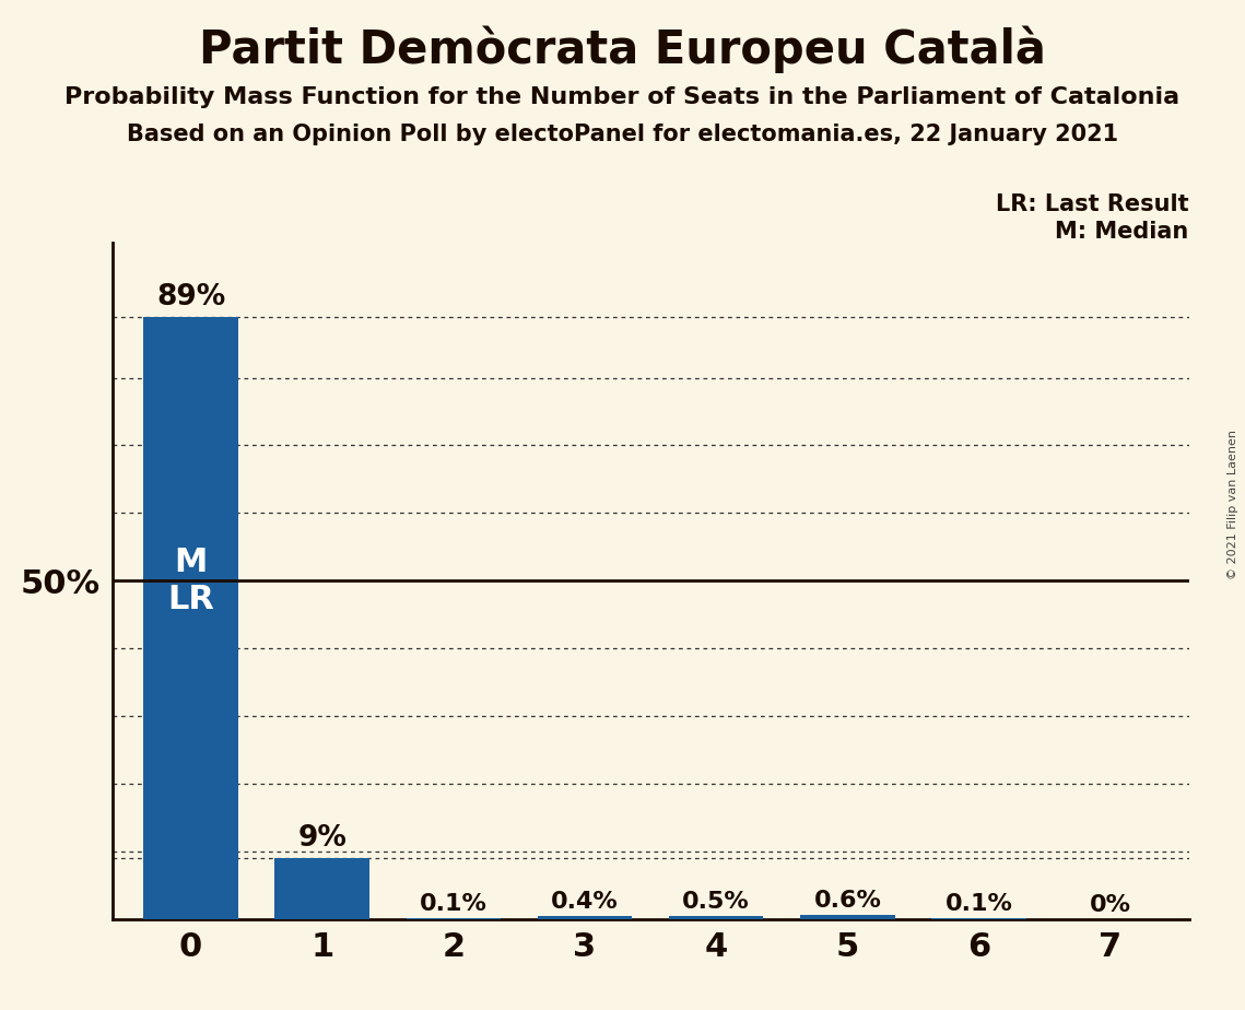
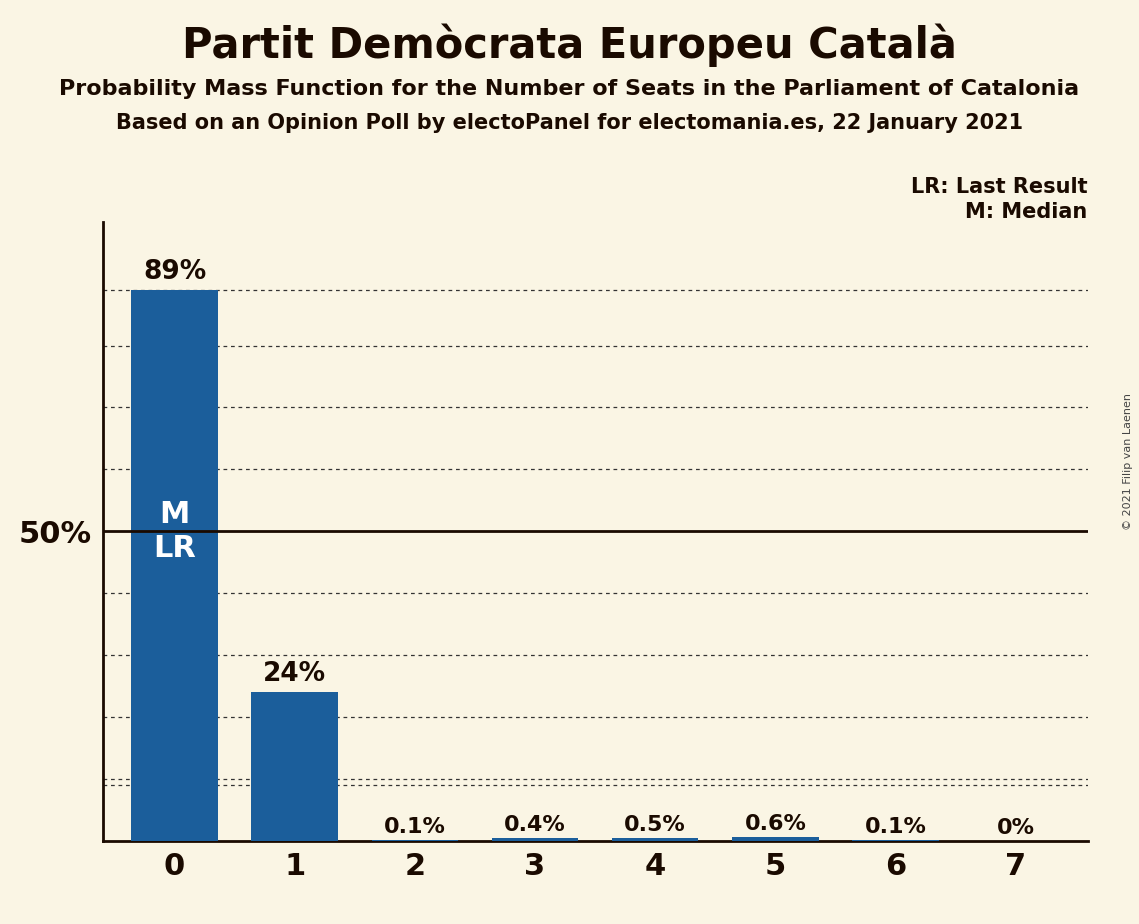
1: 9% -> 24%
